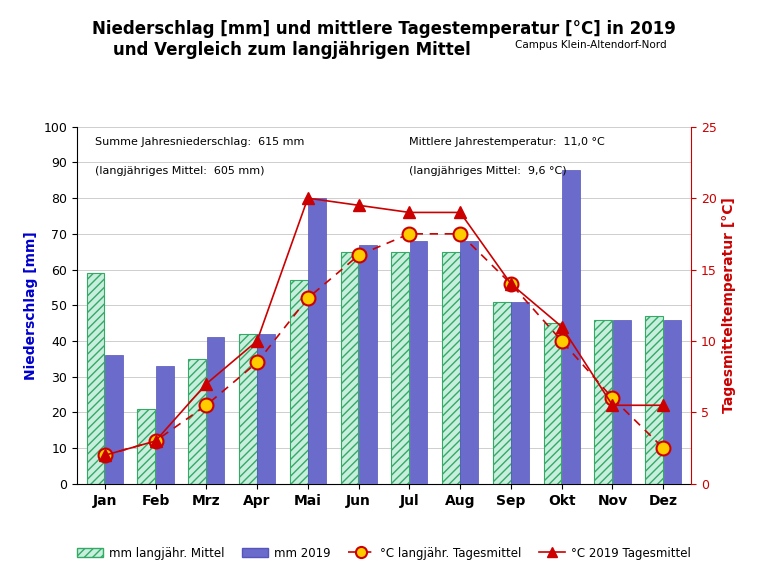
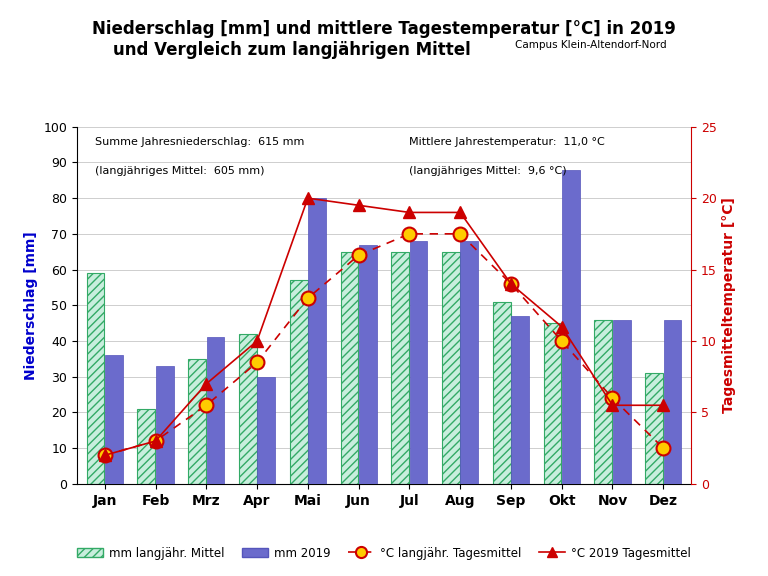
mm 2019/Apr: 42 -> 30
mm 2019/Sep: 51 -> 47
mm langjähr. Mittel/Dez: 47 -> 31
